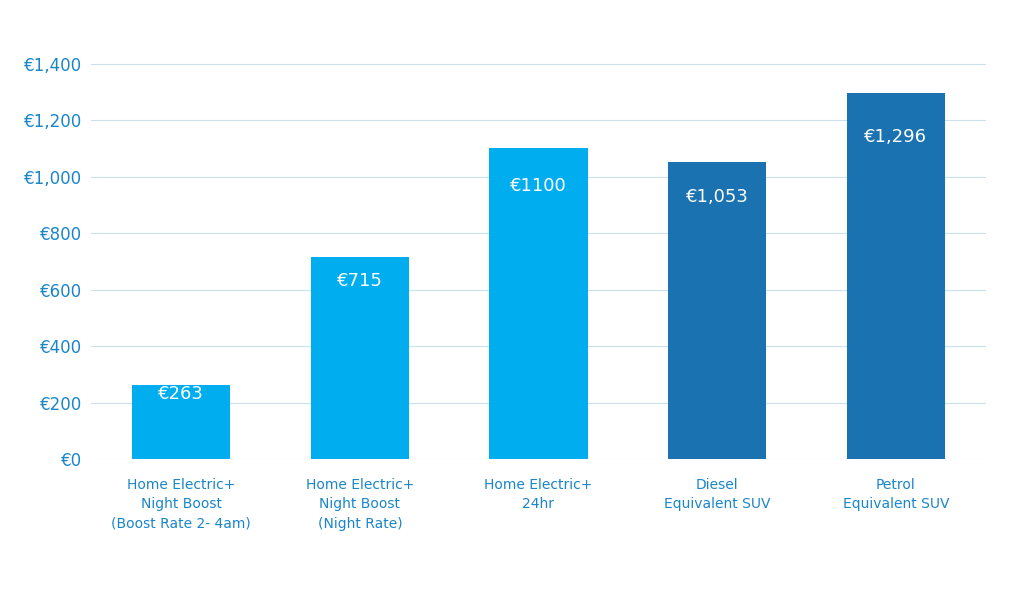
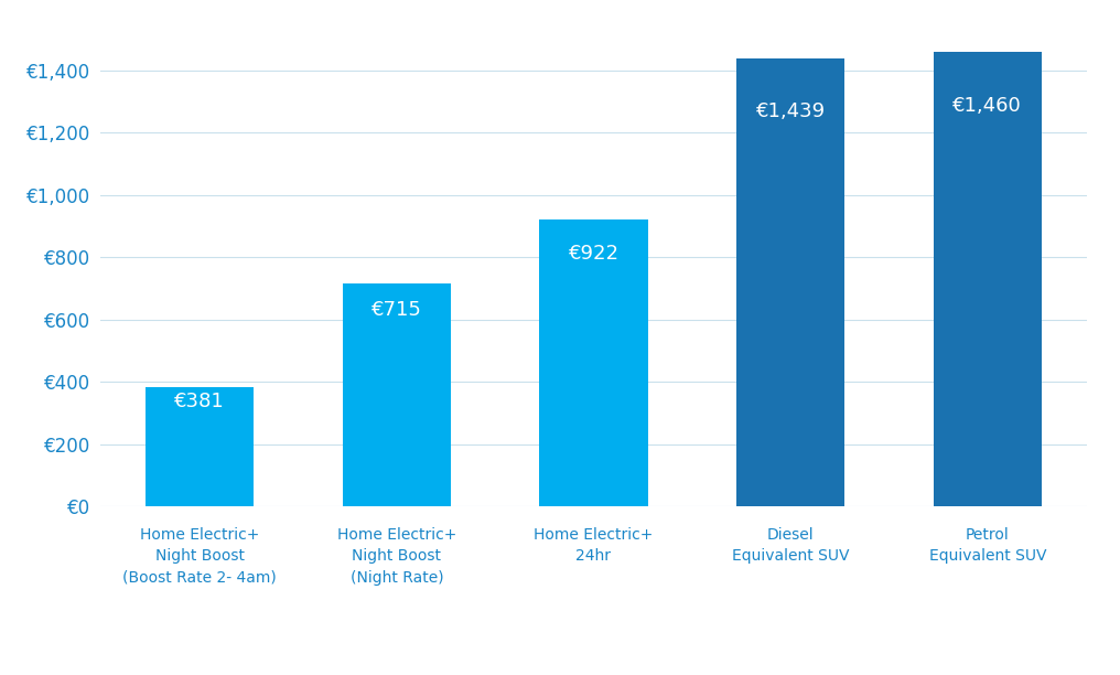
Home Electric+ Night Boost (Boost Rate 2- 4am): €263 -> €381
Home Electric+ 24hr: €1100 -> €922
Diesel Equivalent SUV: €1,053 -> €1,439
Petrol Equivalent SUV: €1,296 -> €1,460
